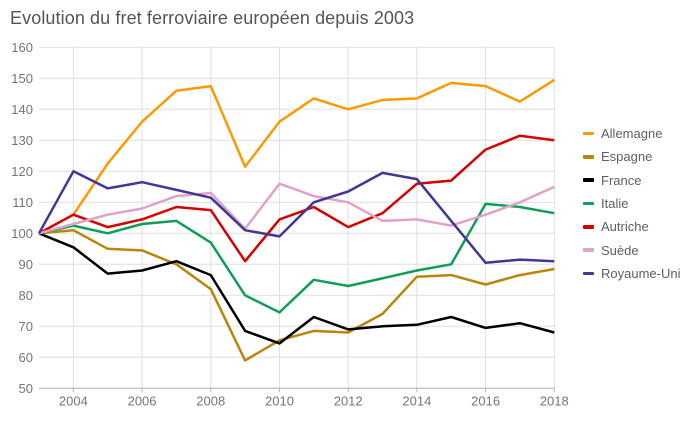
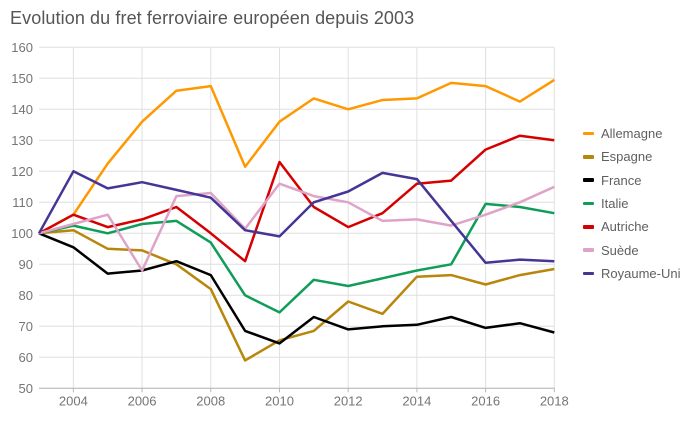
Suède/2006: 108 -> 88
Autriche/2008: 108 -> 100
Autriche/2010: 104 -> 123
Espagne/2012: 68 -> 78
